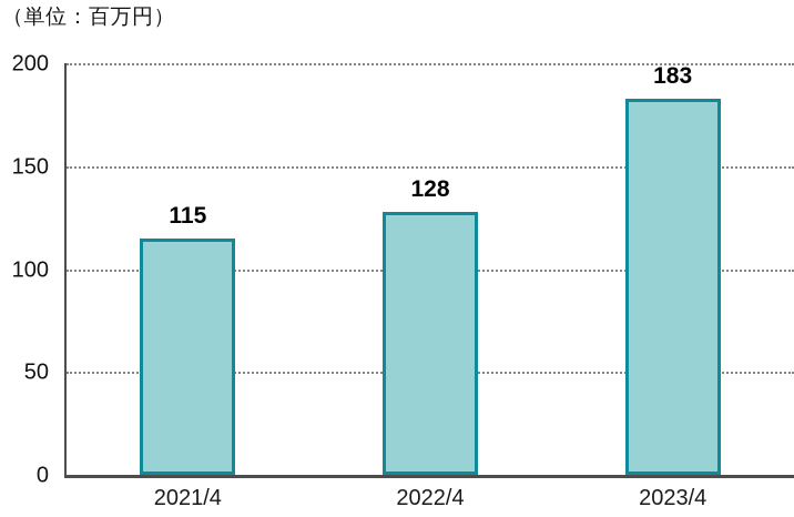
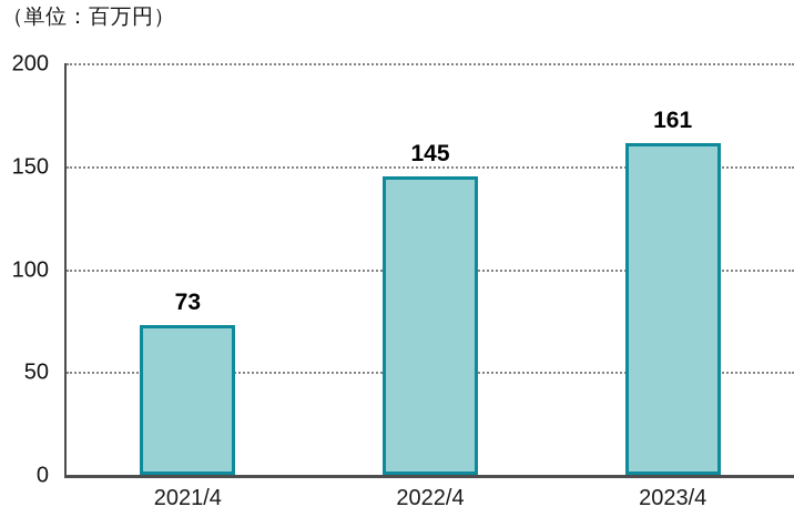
2021/4: 115 -> 73
2022/4: 128 -> 145
2023/4: 183 -> 161
